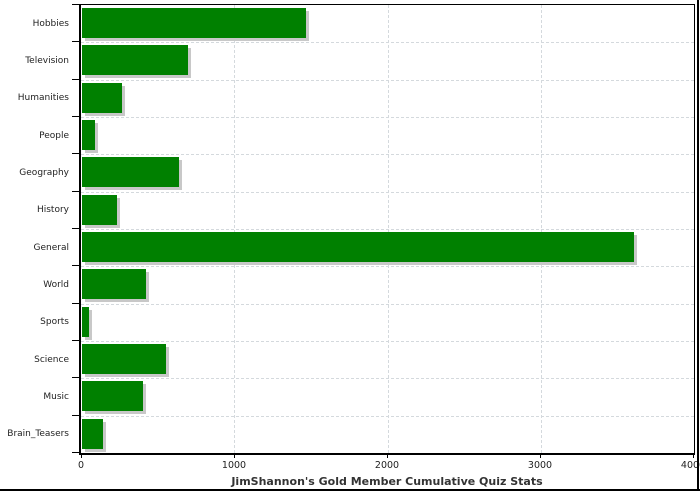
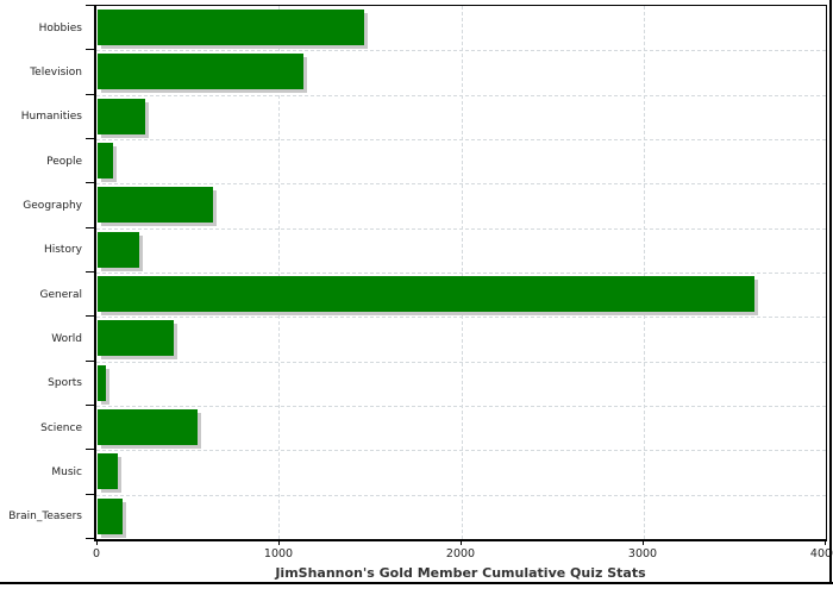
Television: 690 -> 1130
Music: 400 -> 110
